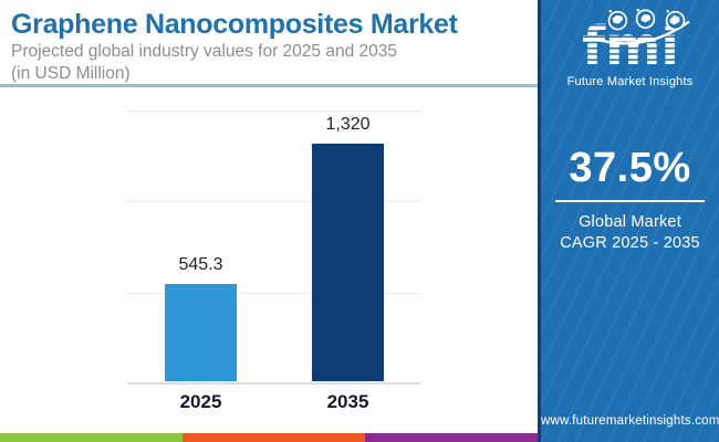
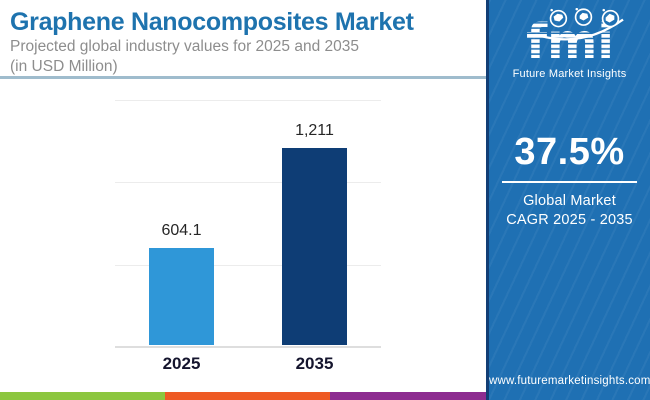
2025: 545.3 -> 604.1
2035: 1,320 -> 1,211
